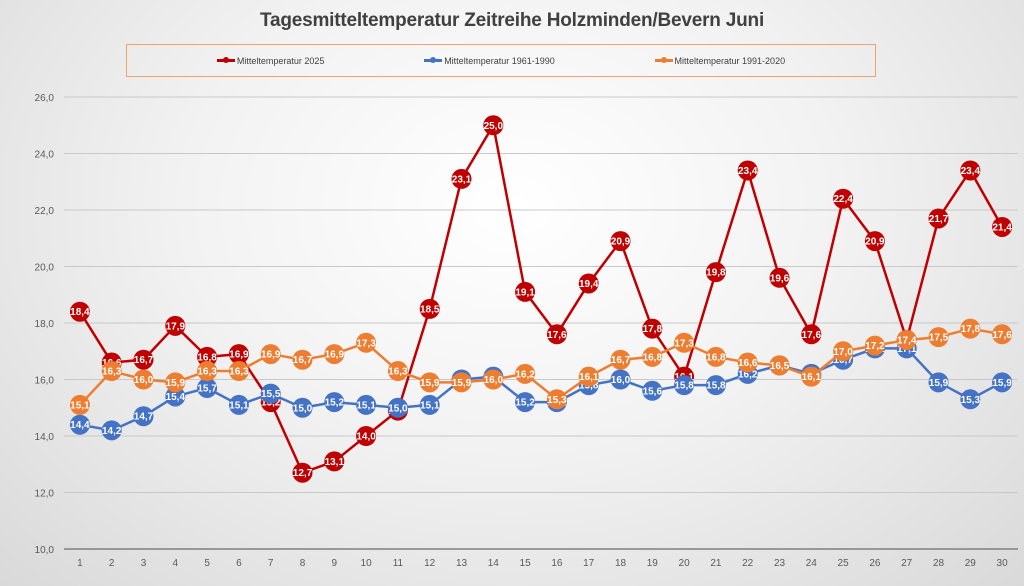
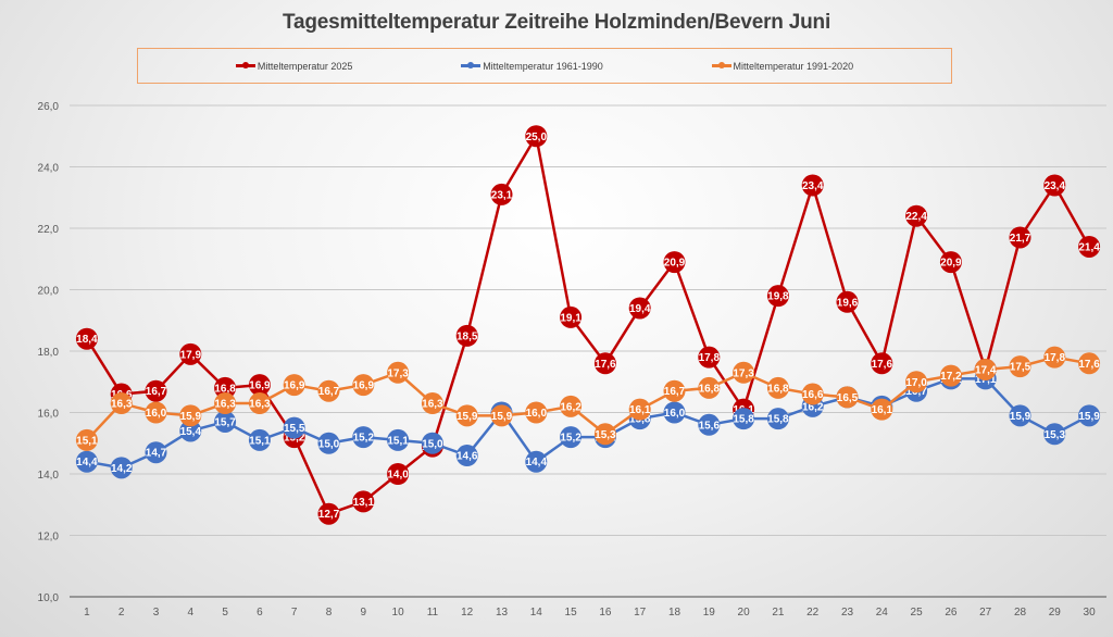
Mitteltemperatur 1961-1990/12: 15,1 -> 14,6
Mitteltemperatur 1961-1990/14: 16,1 -> 14,4
